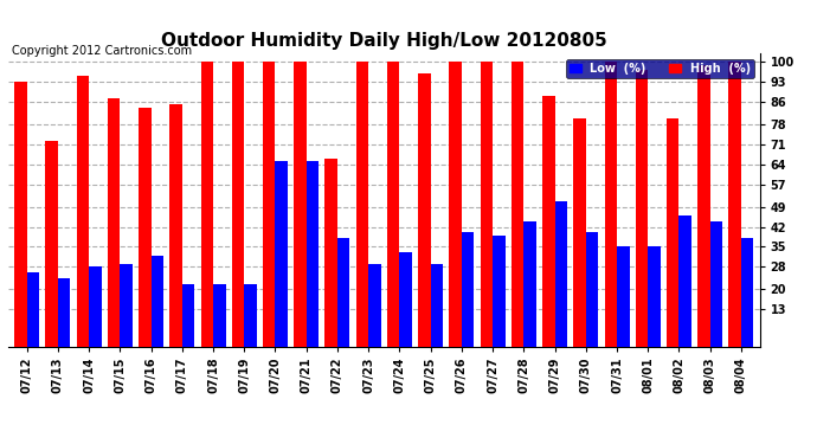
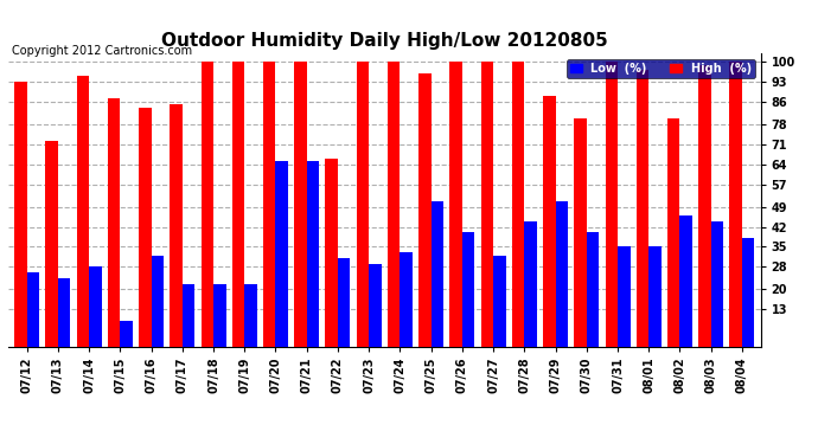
Low (%)/07/15: 29 -> 9
Low (%)/07/22: 38 -> 31
Low (%)/07/25: 29 -> 51
Low (%)/07/27: 39 -> 32
